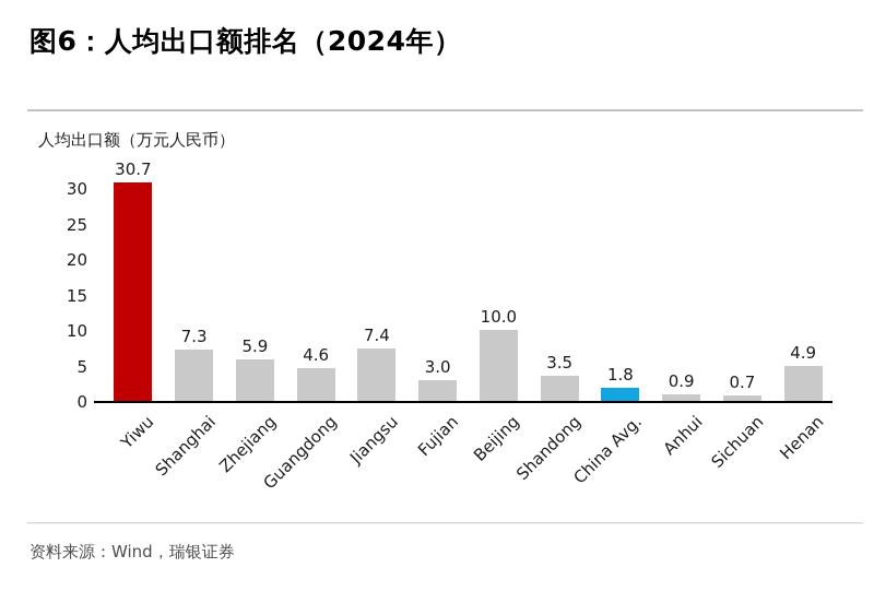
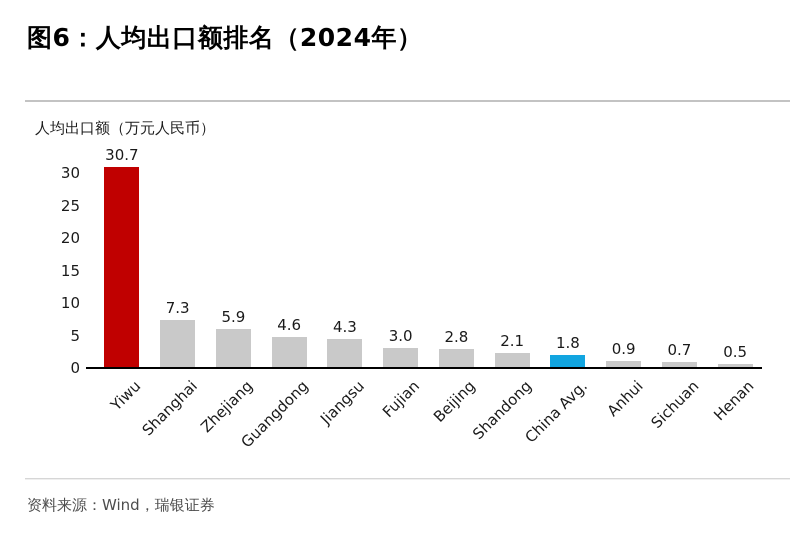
Jiangsu: 7.4 -> 4.3
Beijing: 10.0 -> 2.8
Shandong: 3.5 -> 2.1
Henan: 4.9 -> 0.5
